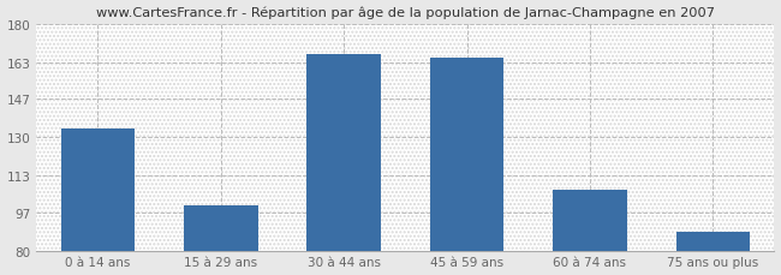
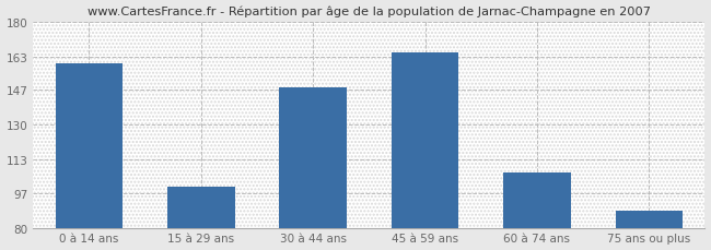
0 à 14 ans: 134 -> 160
30 à 44 ans: 167 -> 148
